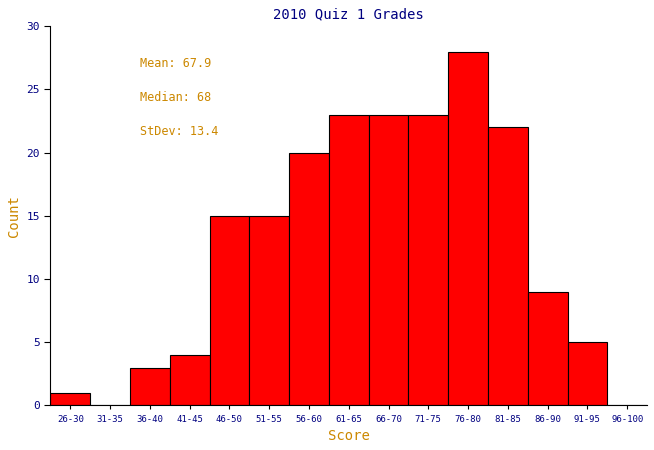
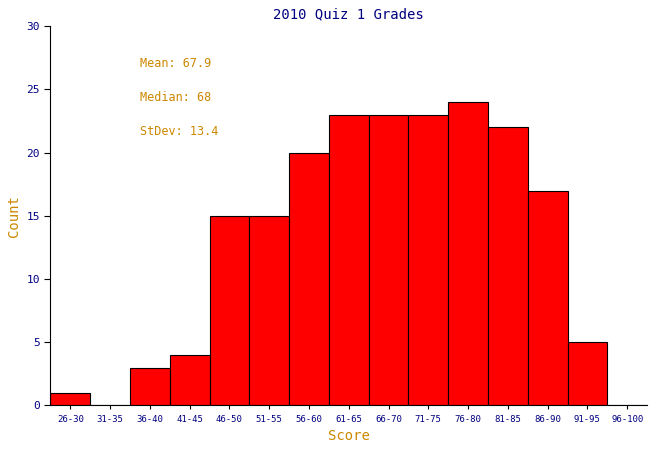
76-80: 28 -> 24
86-90: 9 -> 17
